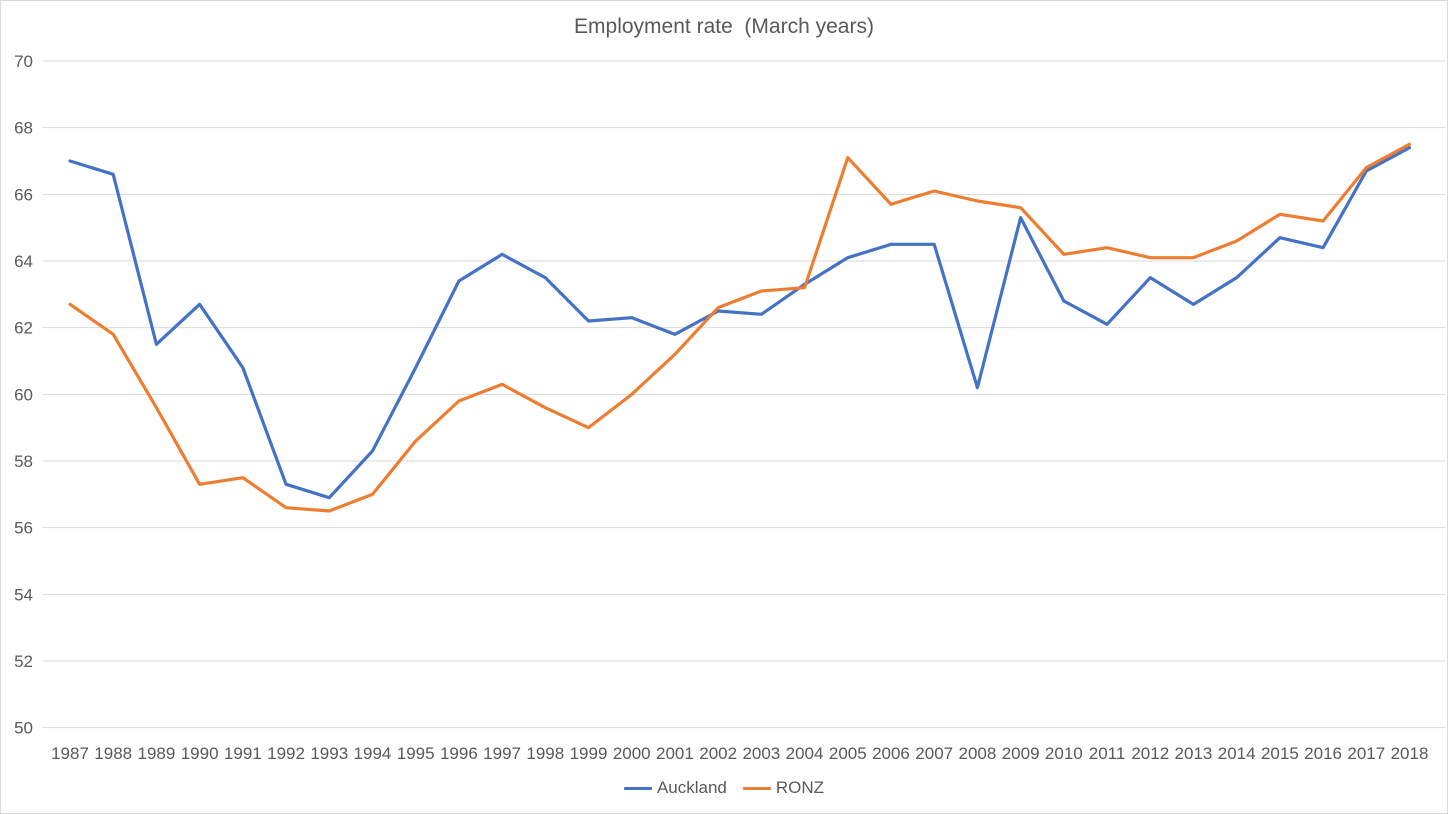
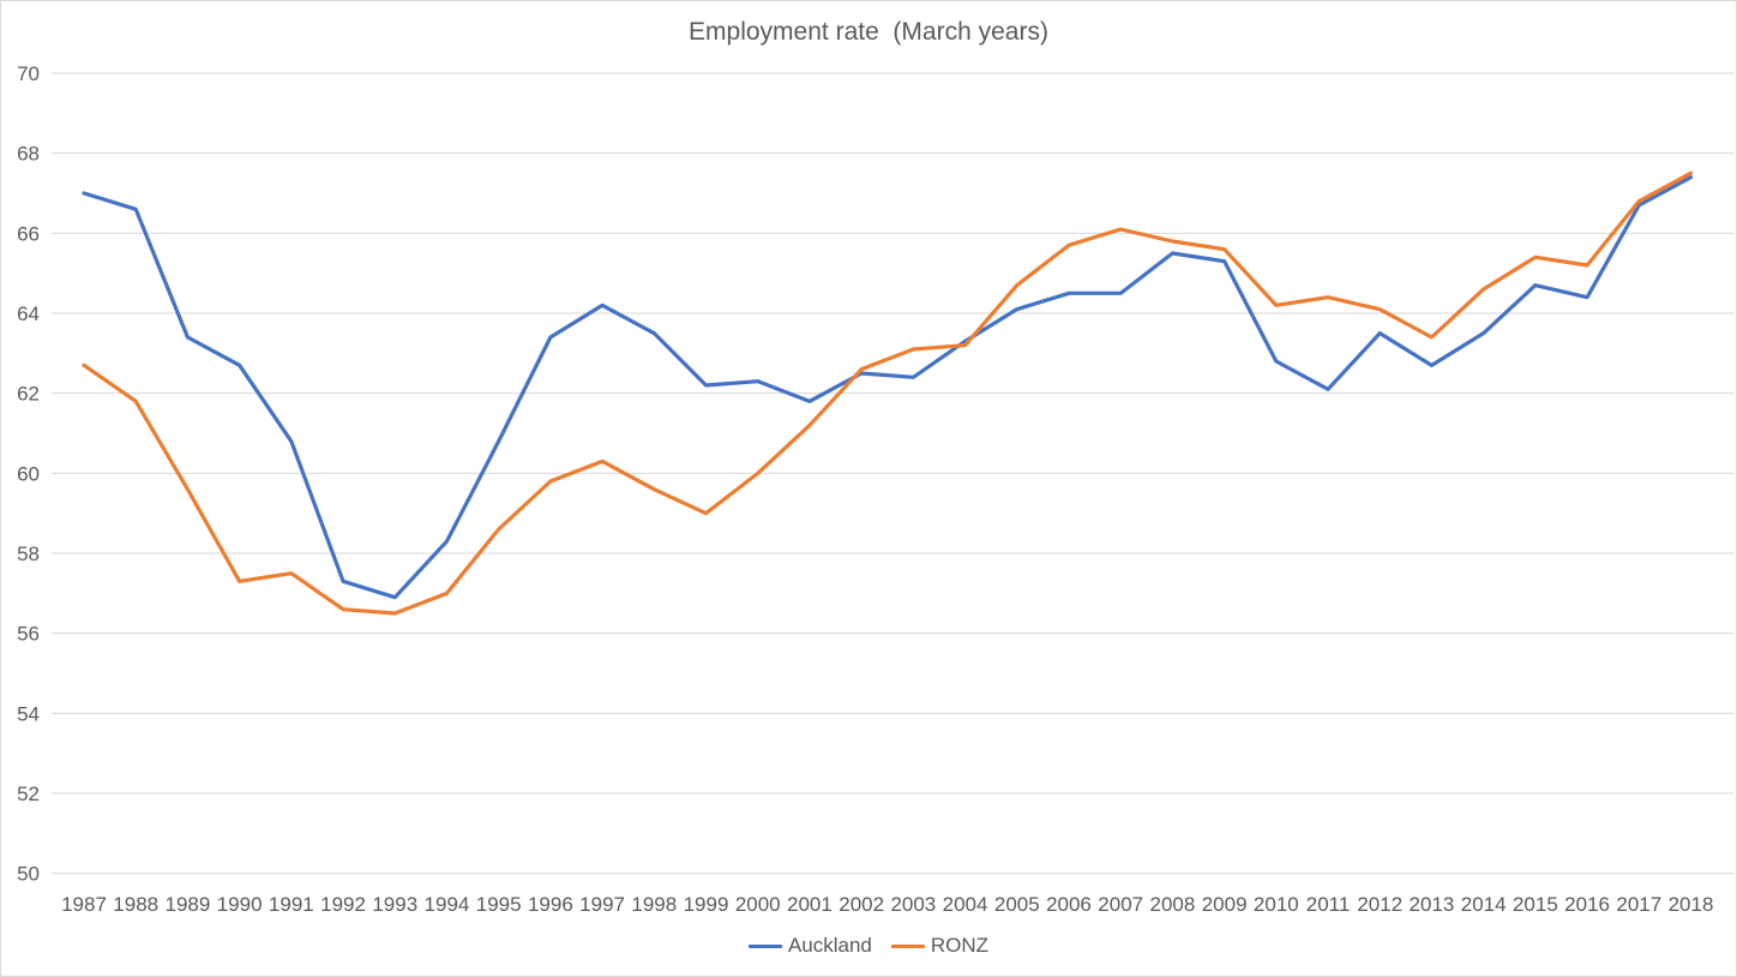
Auckland/1989: 61.5 -> 63.4
RONZ/2005: 67.1 -> 64.7
Auckland/2008: 60.2 -> 65.5
RONZ/2013: 64.1 -> 63.4
